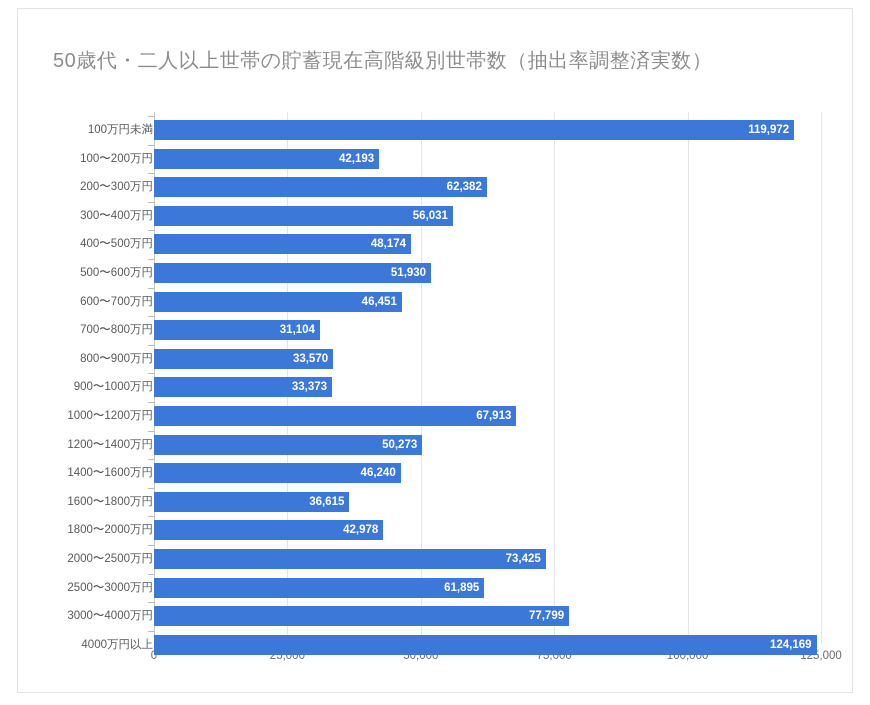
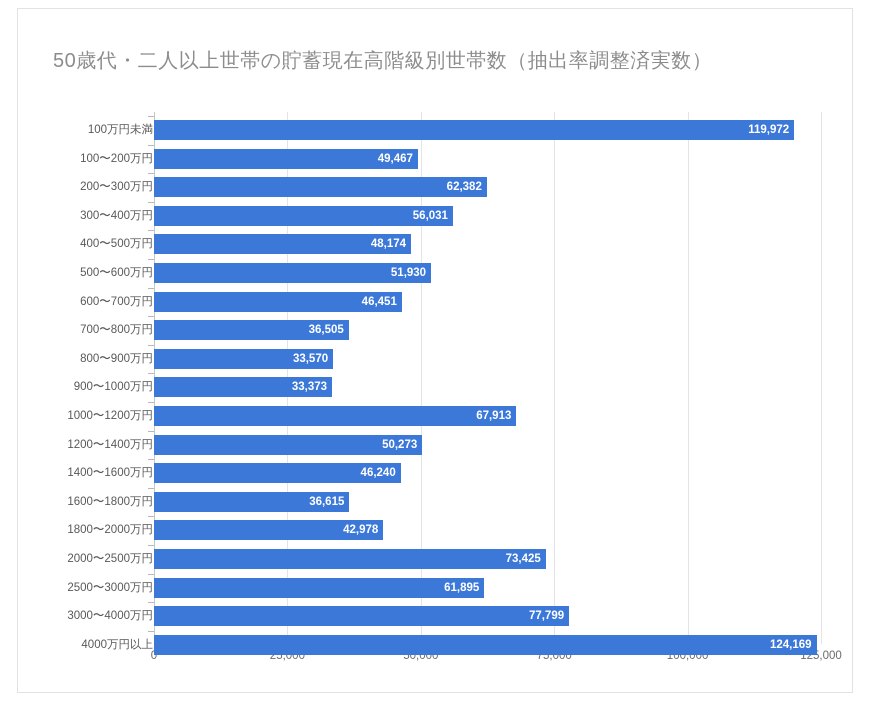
100〜200万円: 42,193 -> 49,467
700〜800万円: 31,104 -> 36,505
